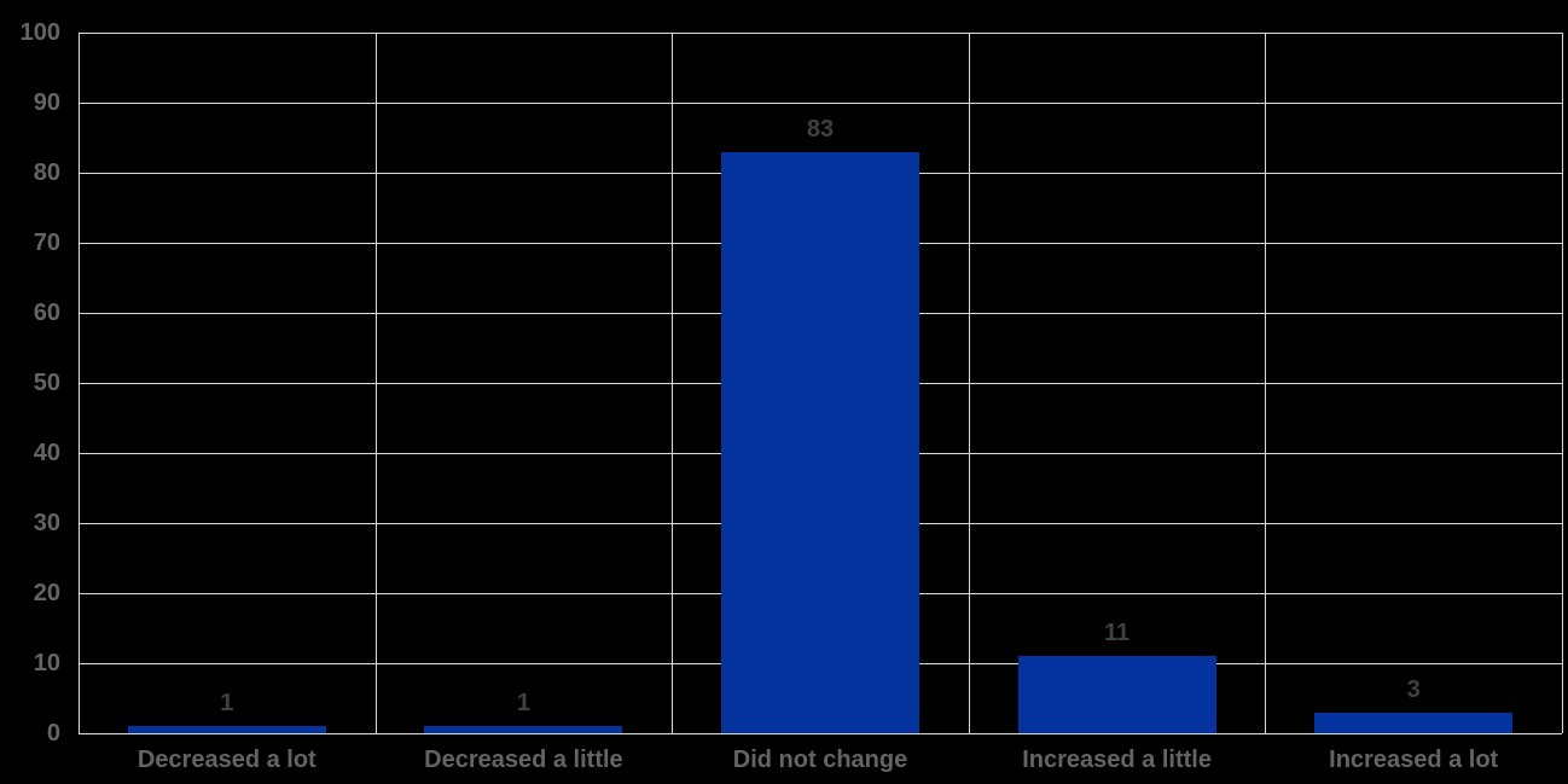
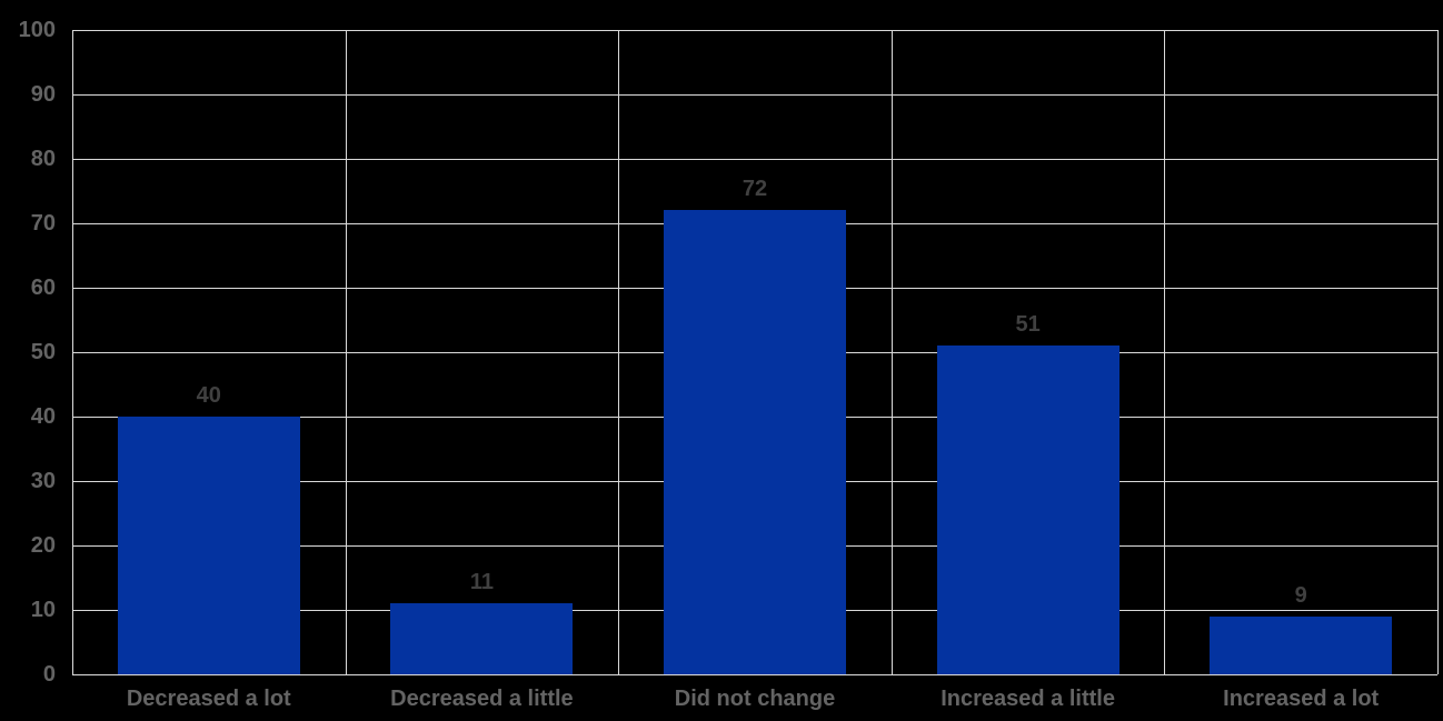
Decreased a lot: 1 -> 40
Decreased a little: 1 -> 11
Did not change: 83 -> 72
Increased a little: 11 -> 51
Increased a lot: 3 -> 9
